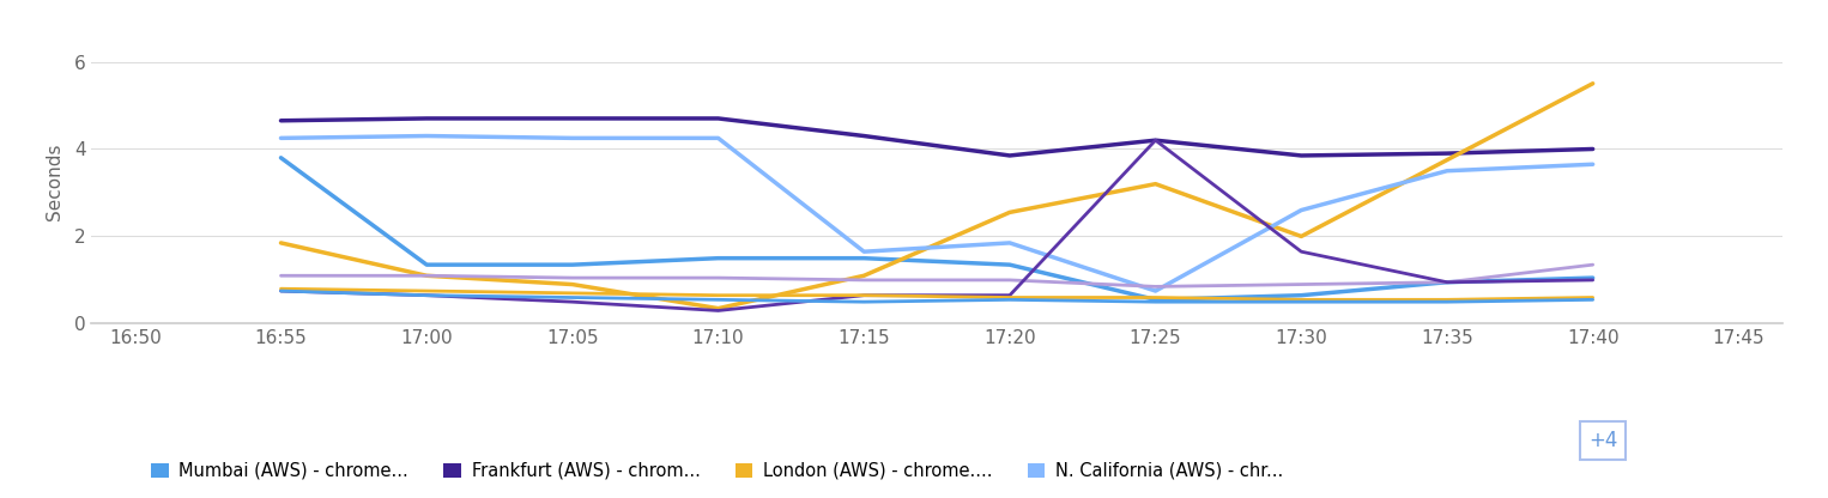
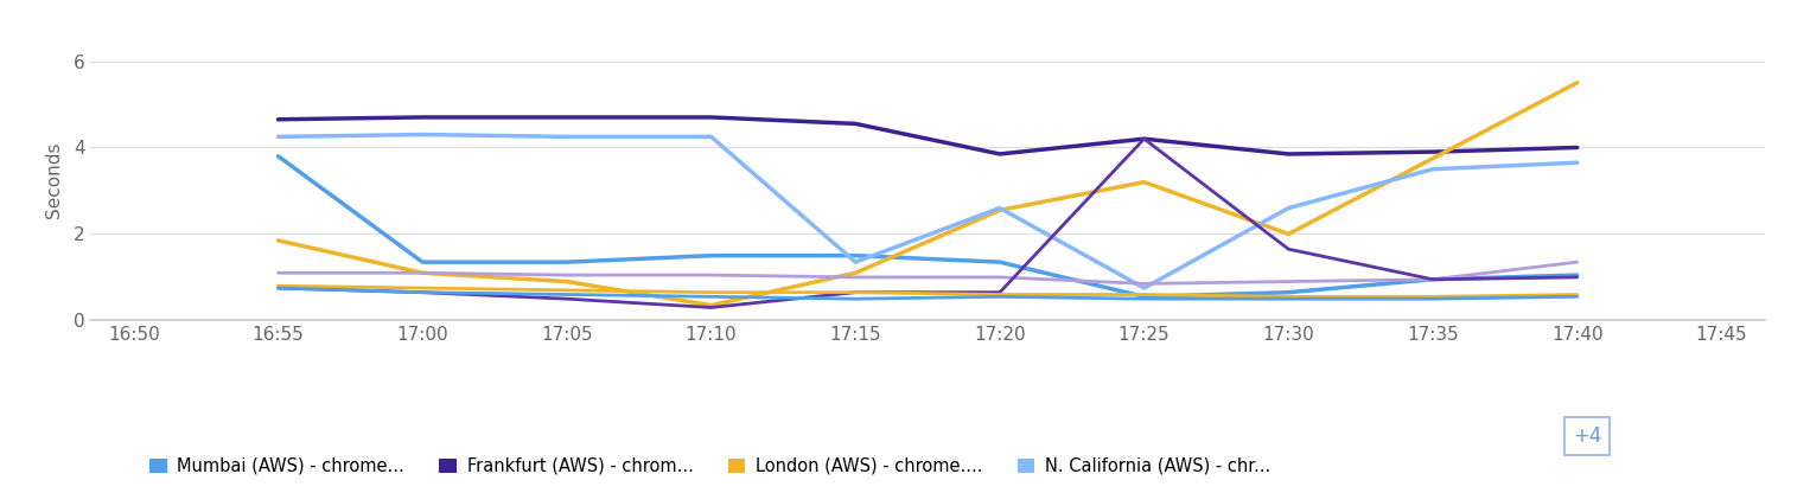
Frankfurt (AWS) - chrom.../17:15: 4.30 -> 4.55
N. California (AWS) - chr.../17:15: 1.65 -> 1.35
N. California (AWS) - chr.../17:20: 1.85 -> 2.60
